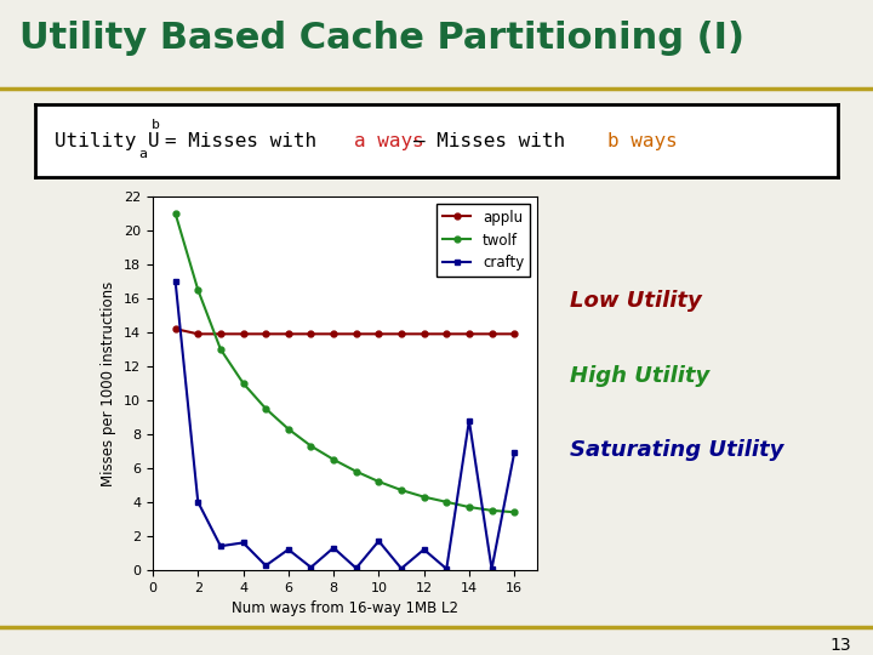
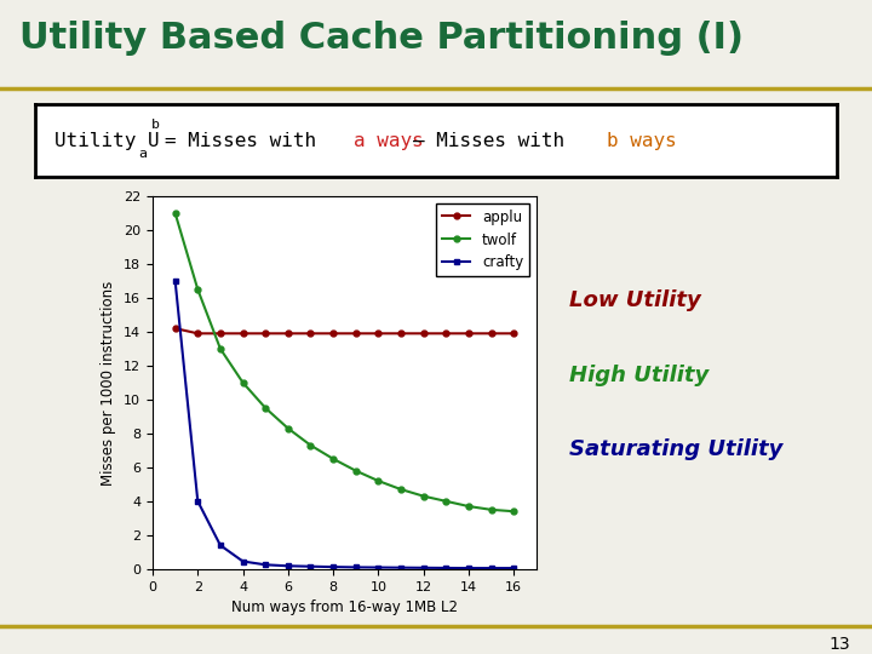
crafty/4: 1.6 -> 0.5
crafty/6: 1.2 -> 0.2
crafty/8: 1.3 -> 0.1
crafty/10: 1.7 -> 0.1
crafty/12: 1.2 -> 0.1
crafty/14: 8.8 -> 0.1
crafty/16: 6.9 -> 0.1
